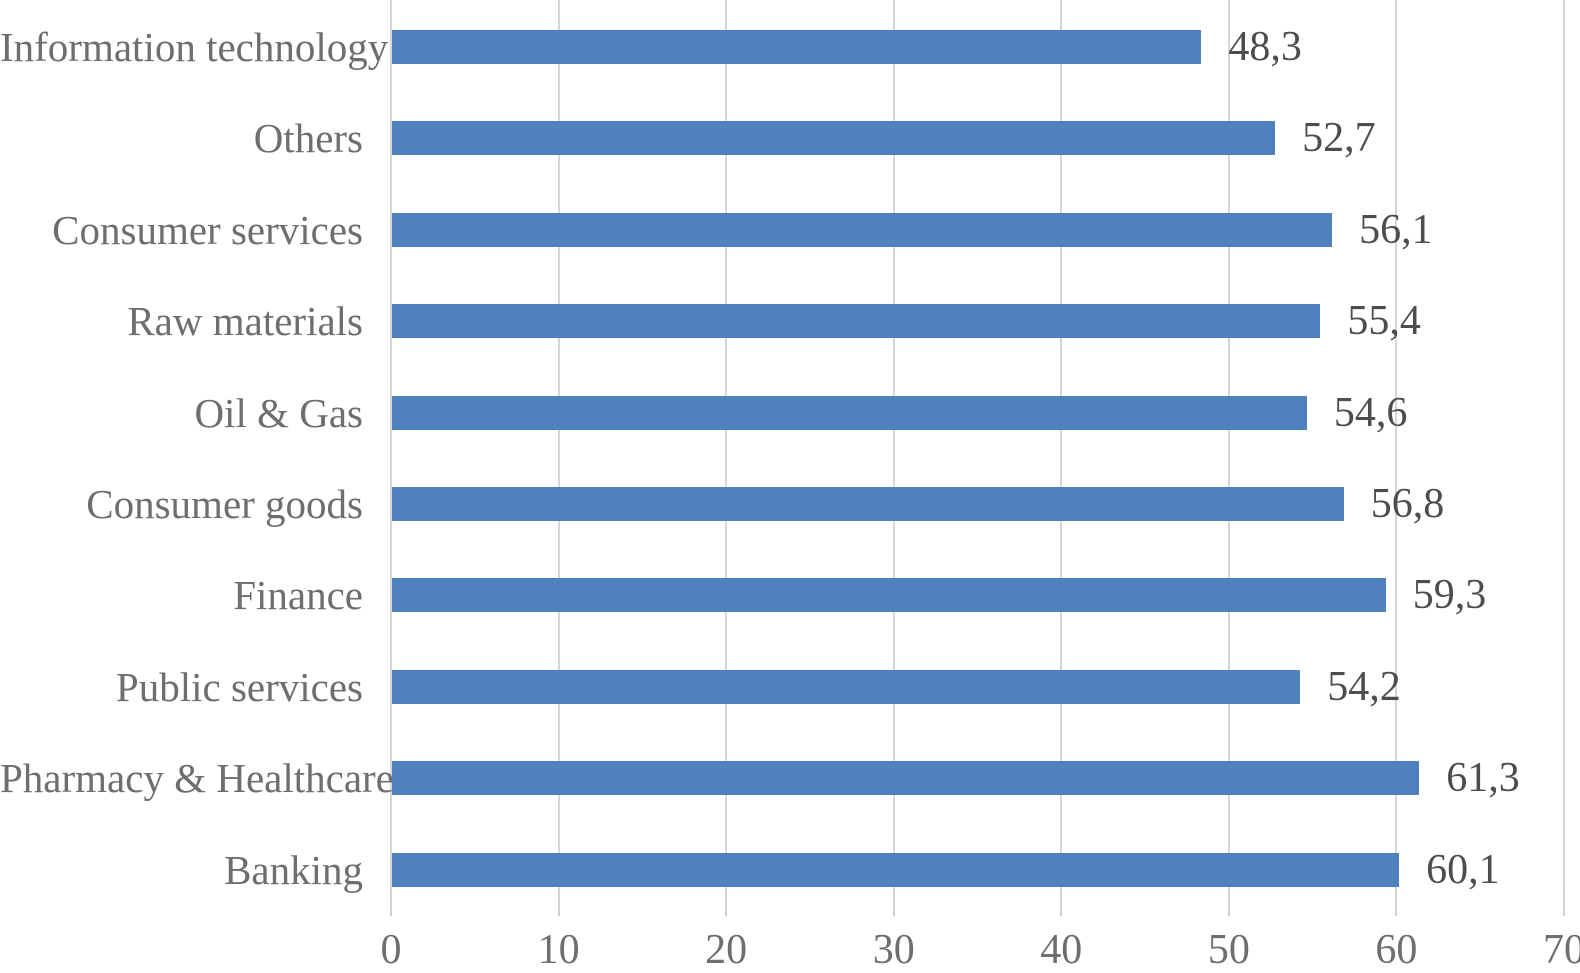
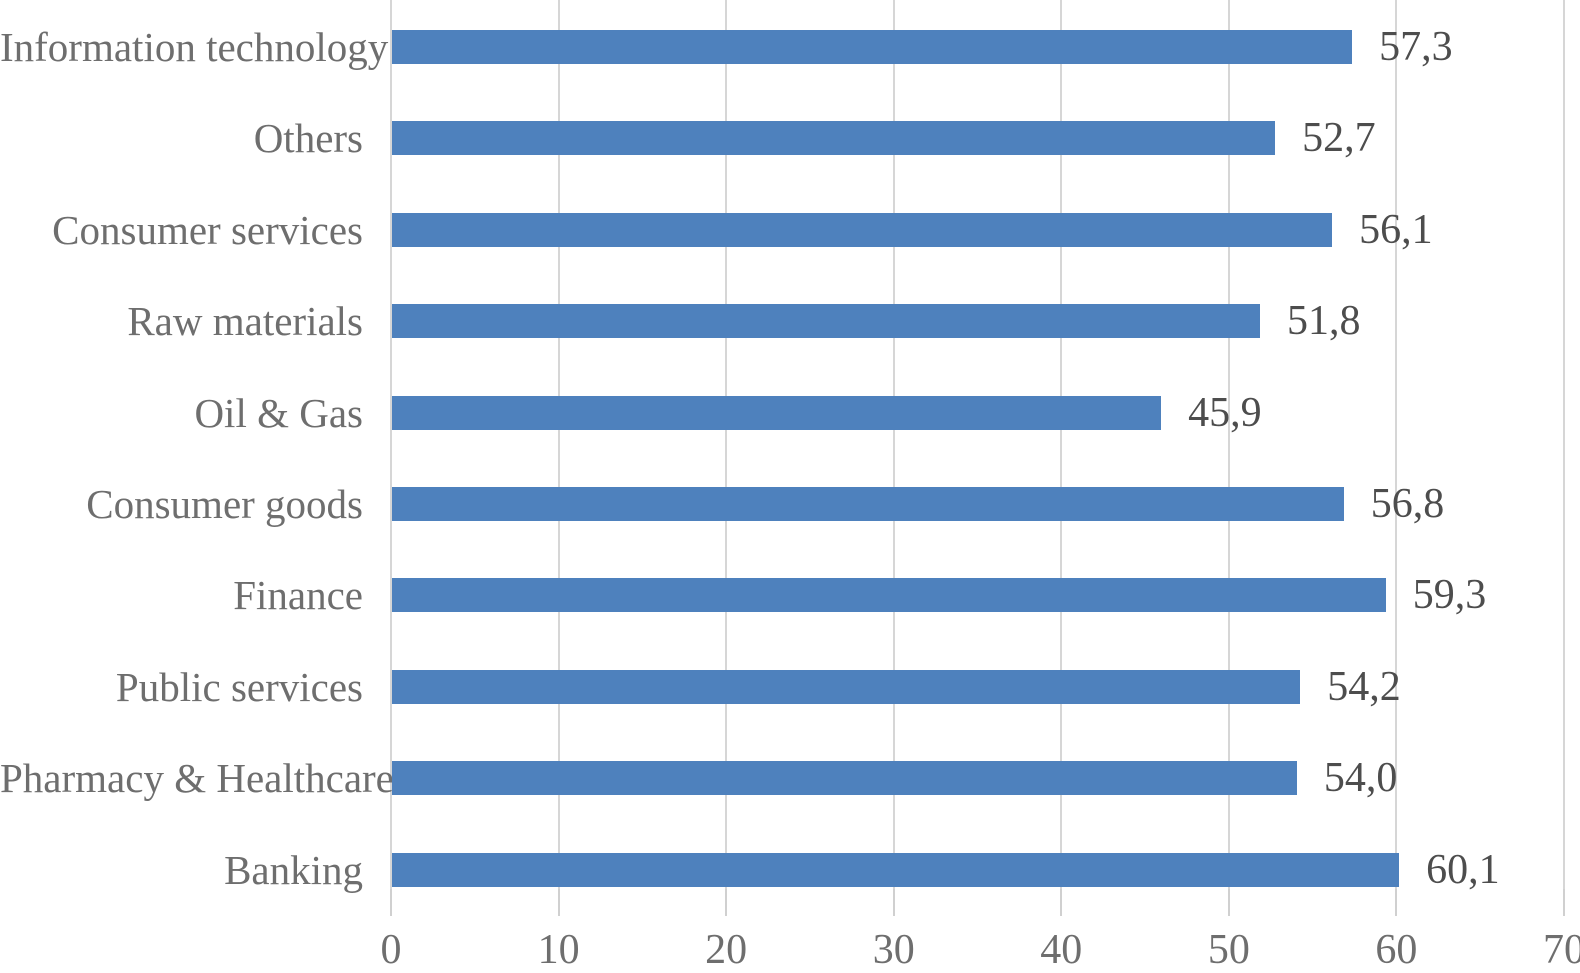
Information technology: 48,3 -> 57,3
Raw materials: 55,4 -> 51,8
Oil & Gas: 54,6 -> 45,9
Pharmacy & Healthcare: 61,3 -> 54,0
